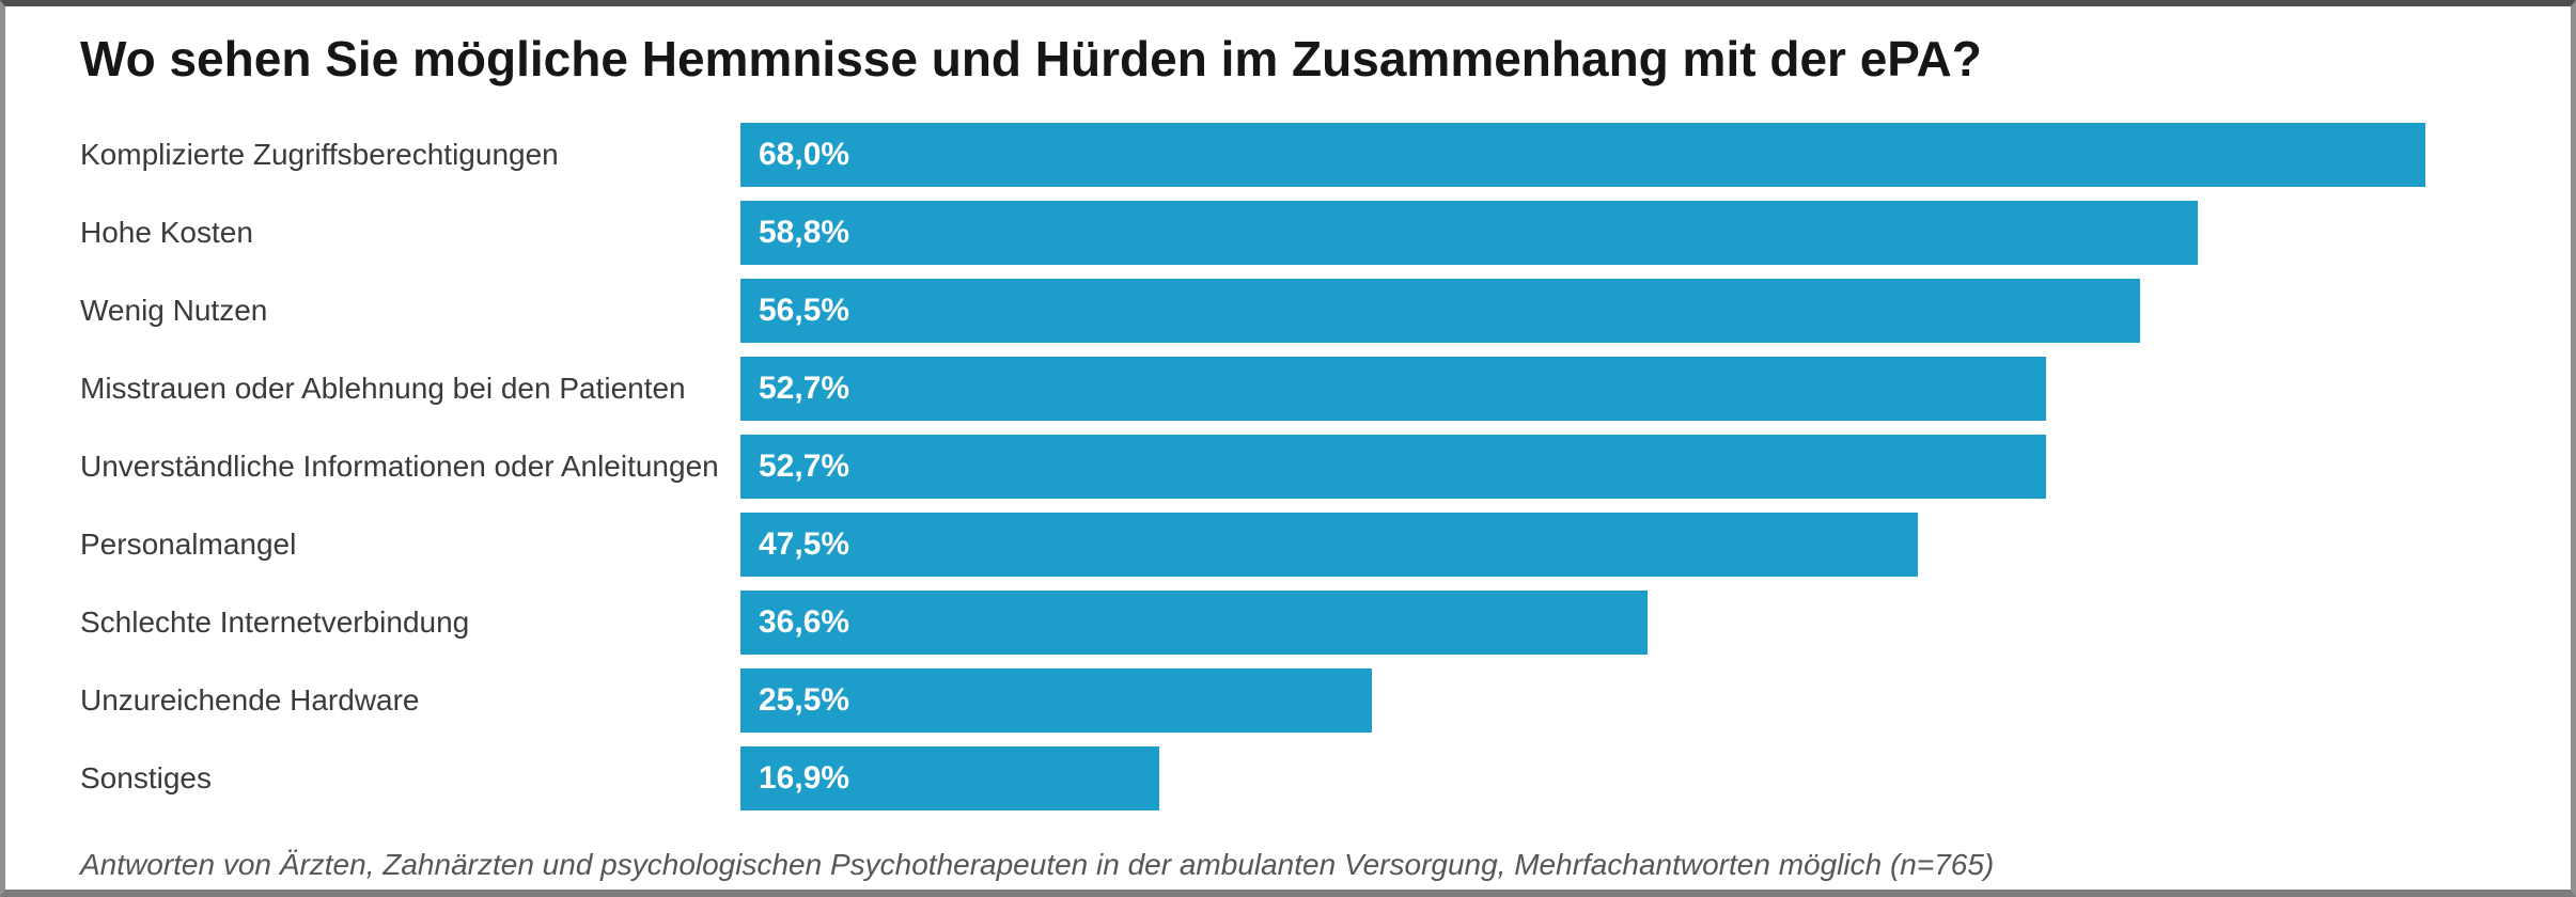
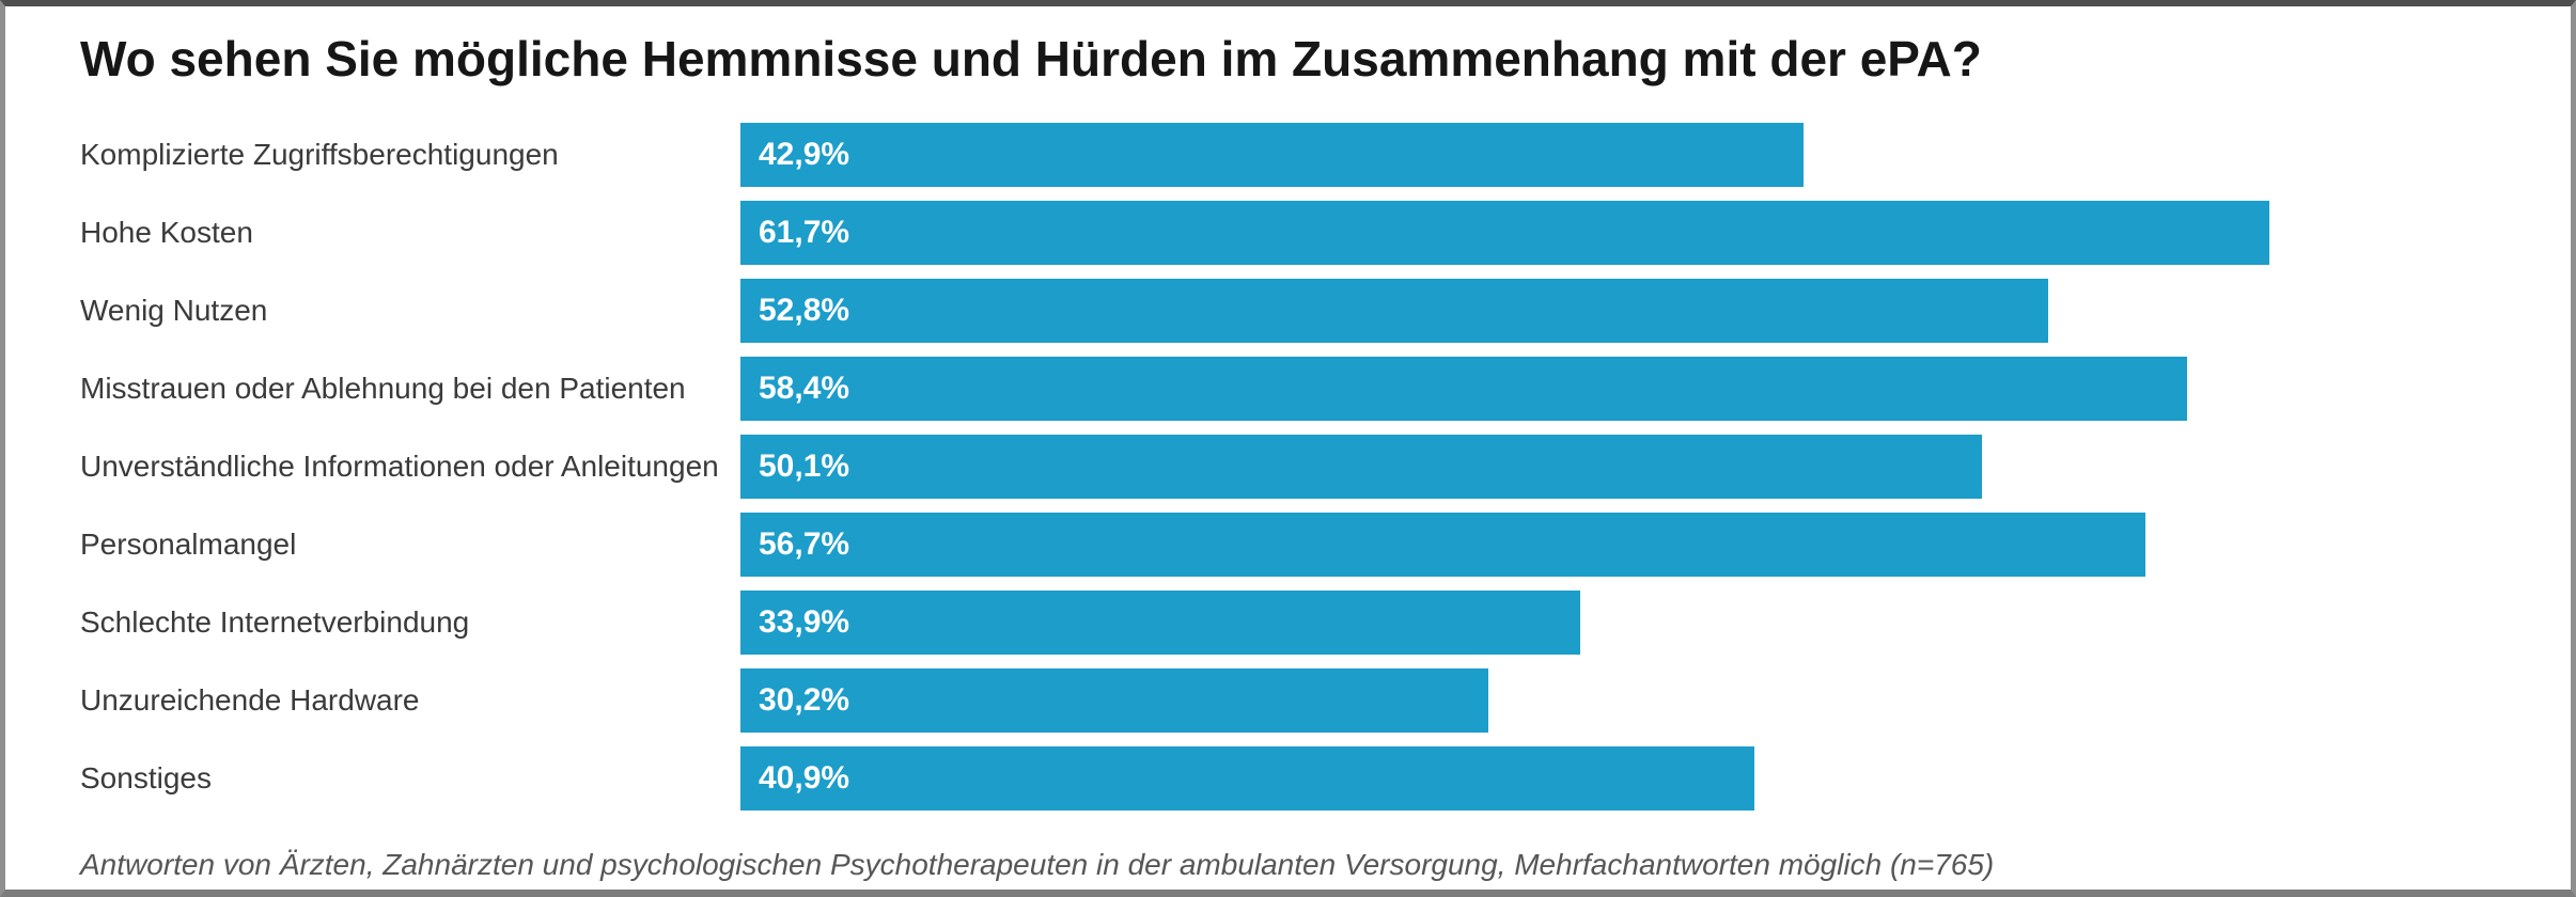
Komplizierte Zugriffsberechtigungen: 68,0% -> 42,9%
Hohe Kosten: 58,8% -> 61,7%
Wenig Nutzen: 56,5% -> 52,8%
Misstrauen oder Ablehnung bei den Patienten: 52,7% -> 58,4%
Unverständliche Informationen oder Anleitungen: 52,7% -> 50,1%
Personalmangel: 47,5% -> 56,7%
Schlechte Internetverbindung: 36,6% -> 33,9%
Unzureichende Hardware: 25,5% -> 30,2%
Sonstiges: 16,9% -> 40,9%
